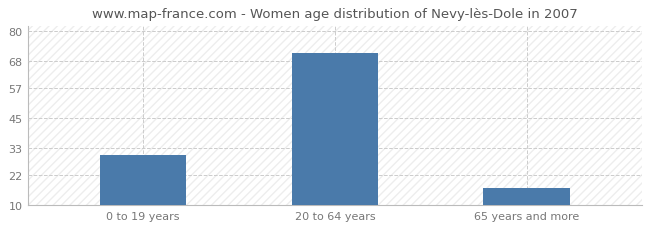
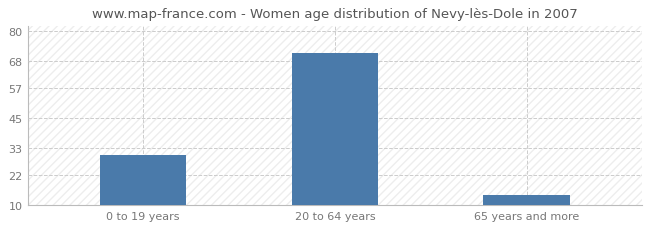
65 years and more: 17 -> 14
